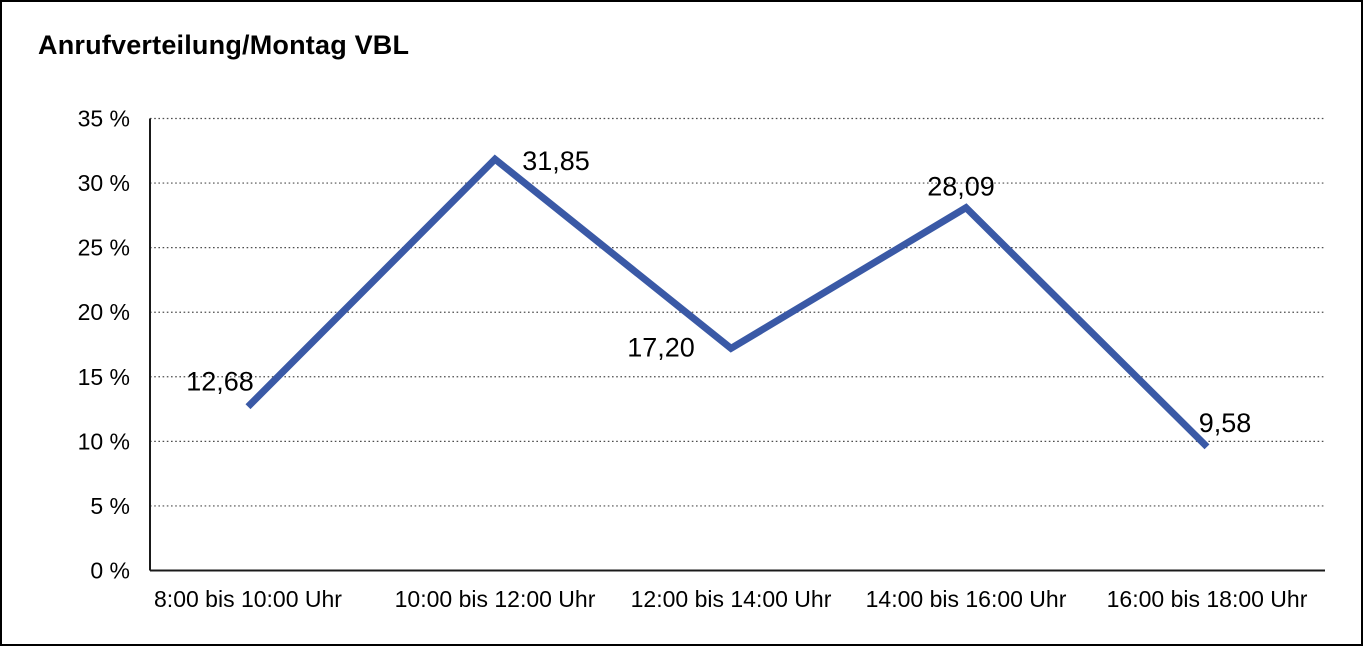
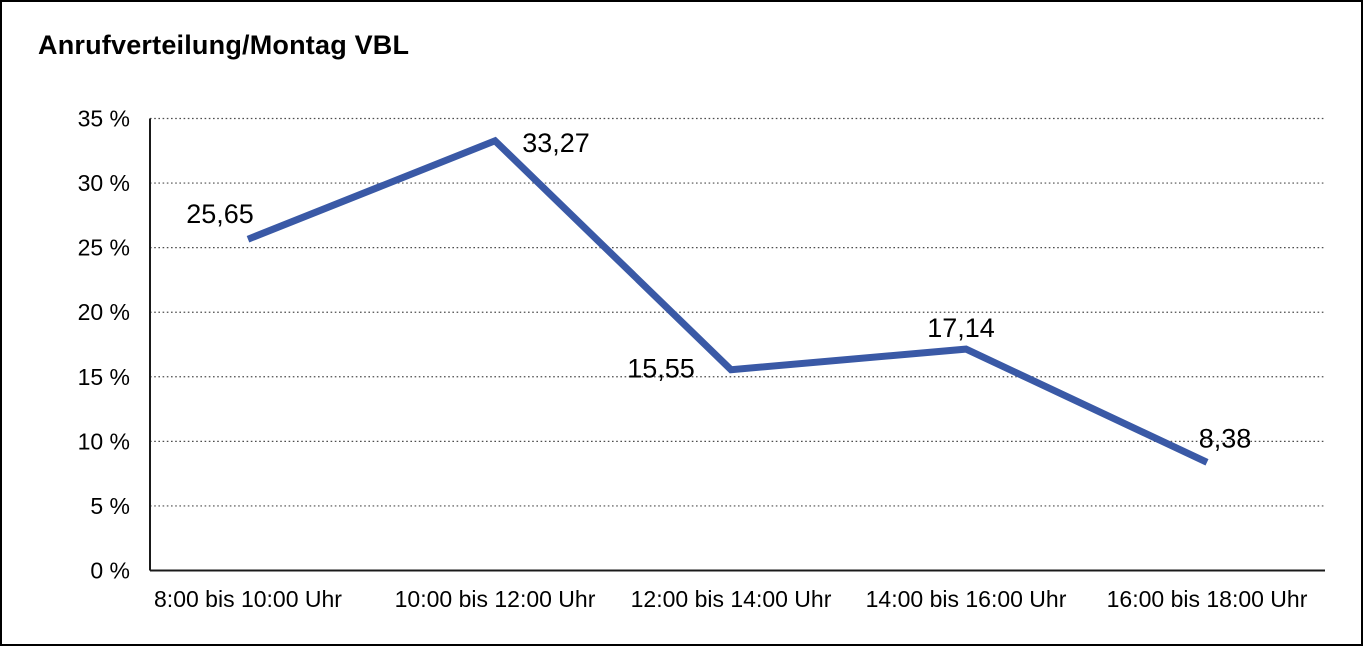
8:00 bis 10:00 Uhr: 12,68 -> 25,65
10:00 bis 12:00 Uhr: 31,85 -> 33,27
12:00 bis 14:00 Uhr: 17,20 -> 15,55
14:00 bis 16:00 Uhr: 28,09 -> 17,14
16:00 bis 18:00 Uhr: 9,58 -> 8,38
